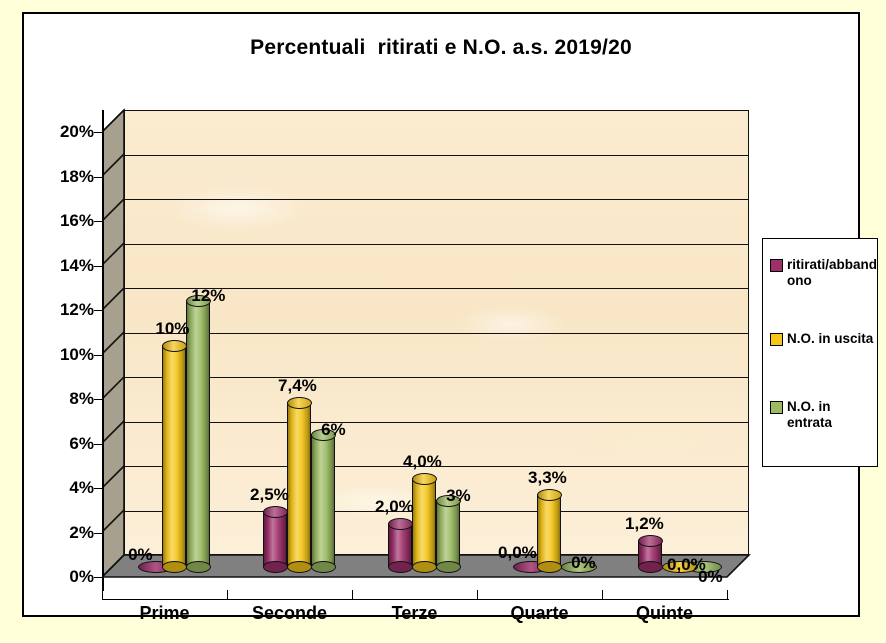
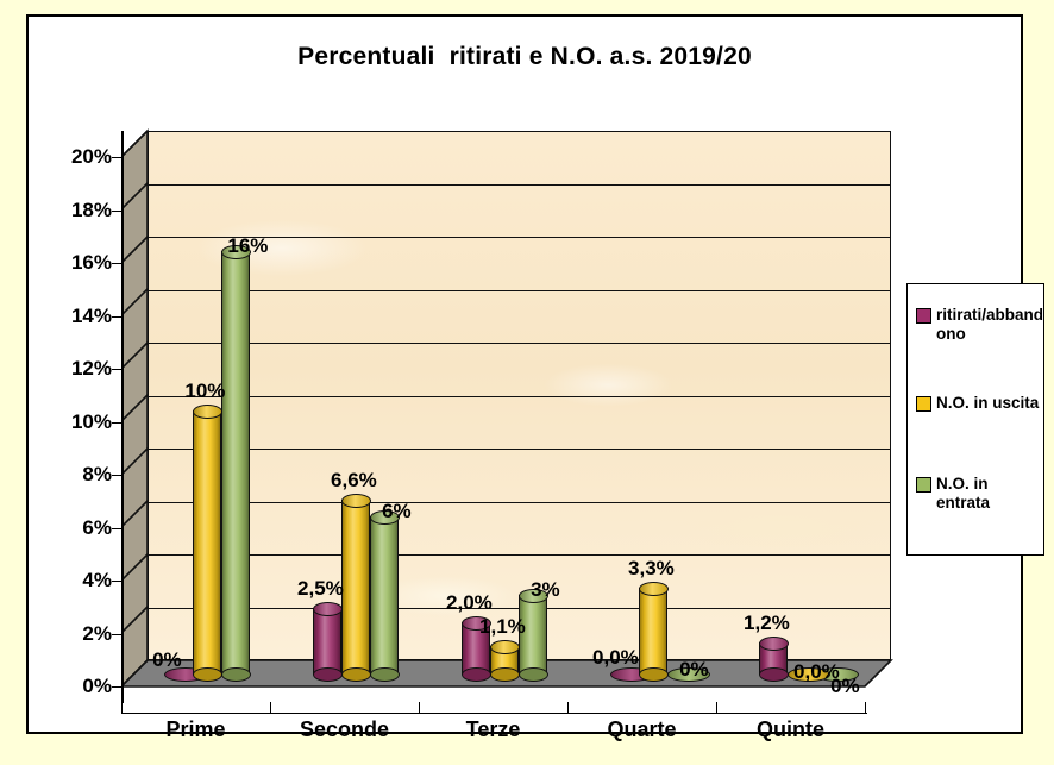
N.O. in entrata/Prime: 12% -> 16%
N.O. in uscita/Seconde: 7,4% -> 6,6%
N.O. in uscita/Terze: 4,0% -> 1,1%
